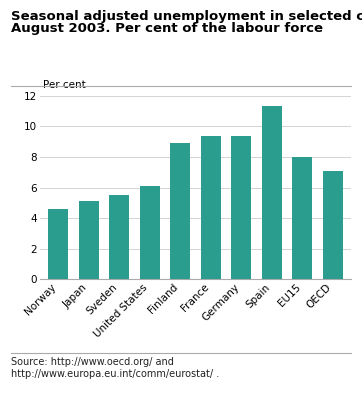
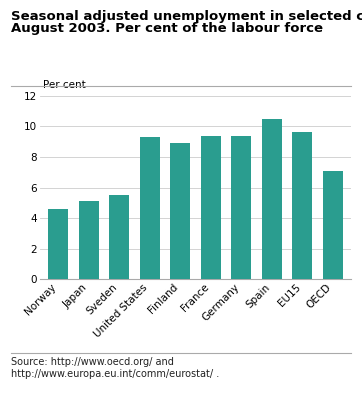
United States: 6.1 -> 9.3
Spain: 11.3 -> 10.5
EU15: 8.0 -> 9.6
